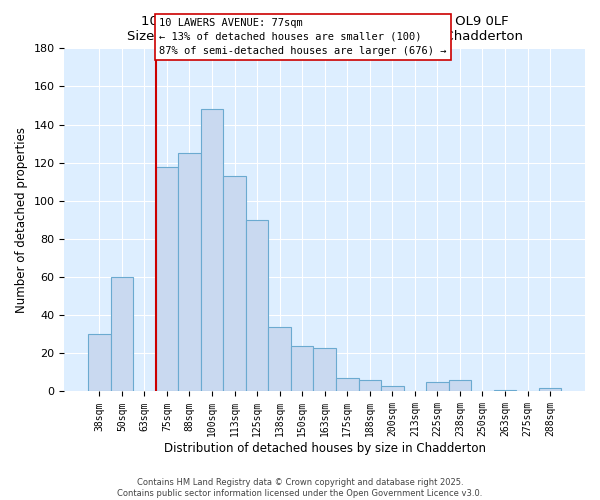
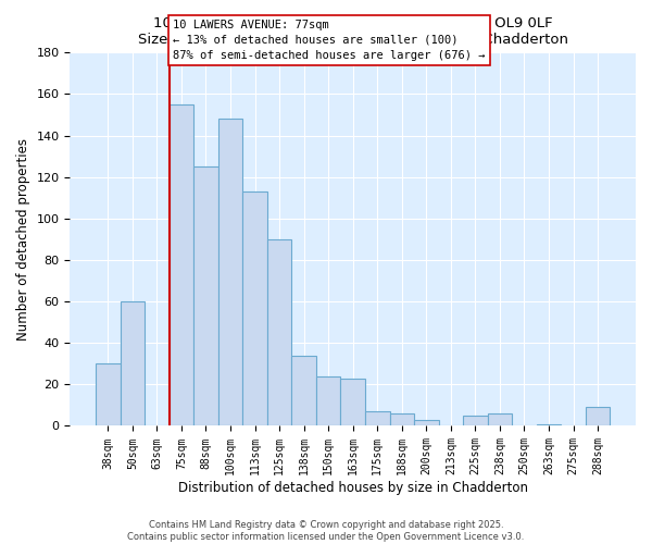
75sqm: 118 -> 155
288sqm: 2 -> 9
